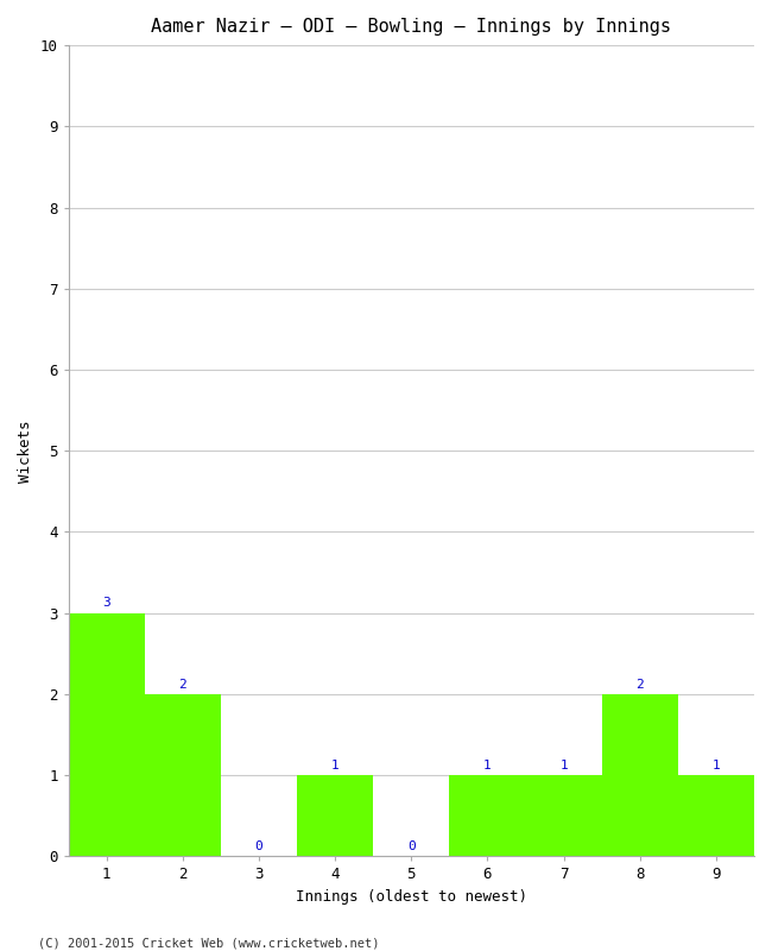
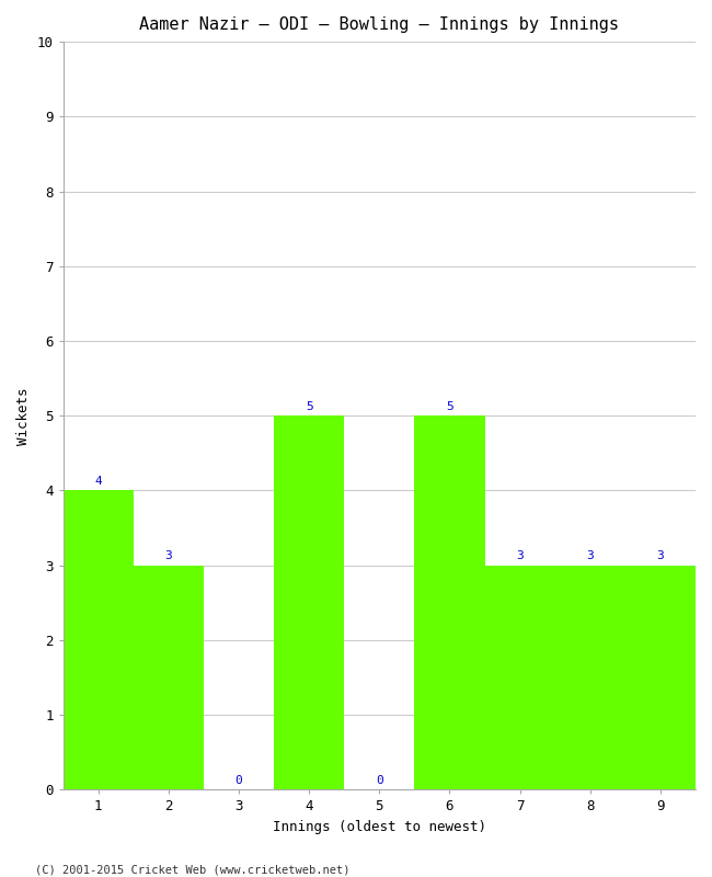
1: 3 -> 4
2: 2 -> 3
4: 1 -> 5
6: 1 -> 5
7: 1 -> 3
8: 2 -> 3
9: 1 -> 3
